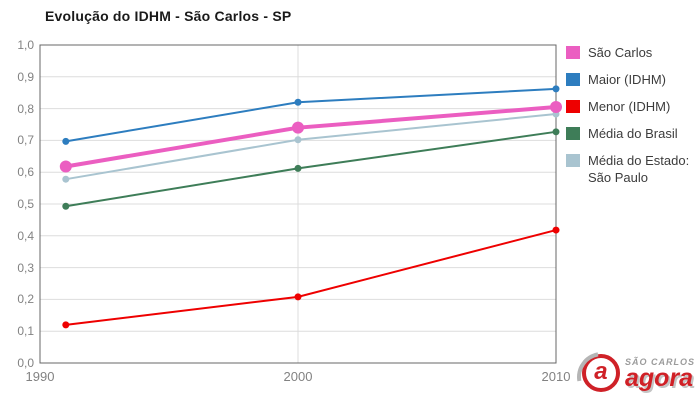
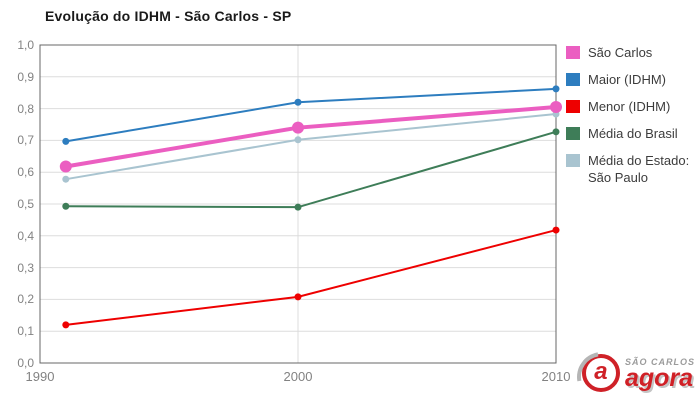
Média do Brasil/2000: 0,61 -> 0,49
